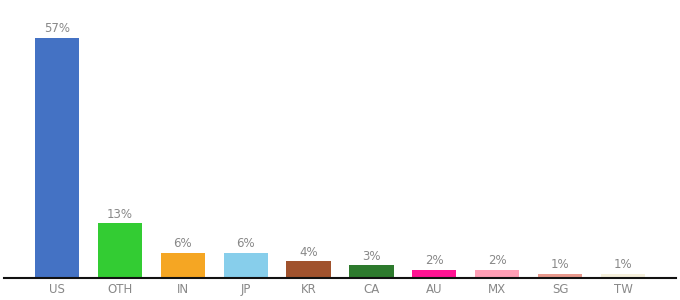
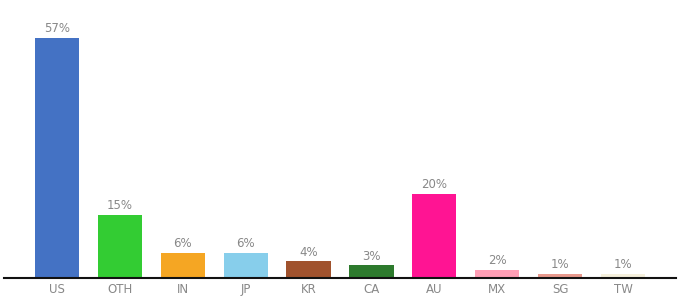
OTH: 13% -> 15%
AU: 2% -> 20%
